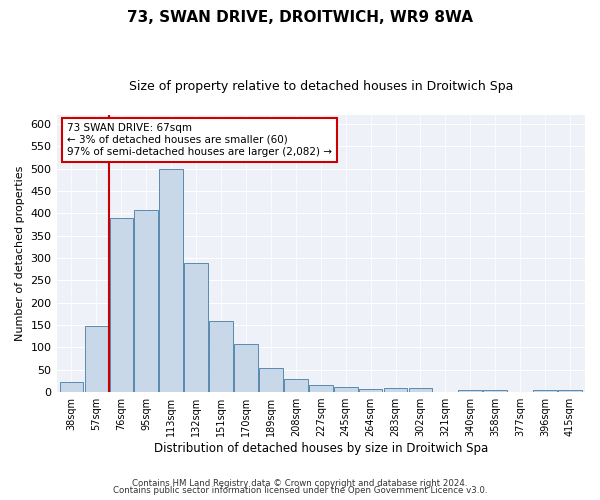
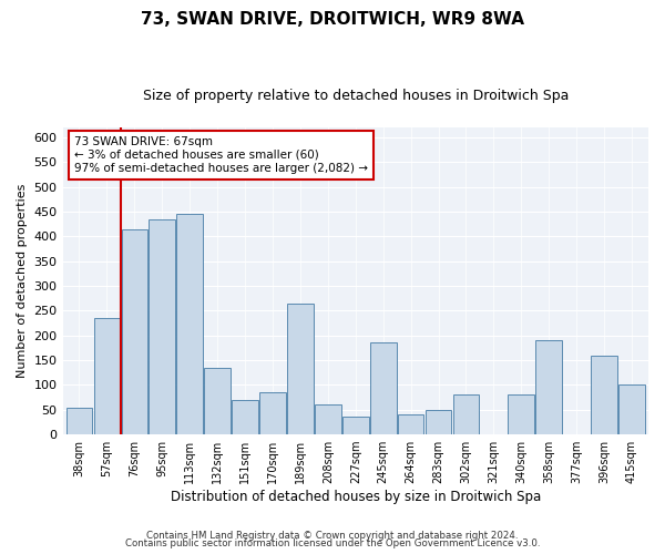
38sqm: 23 -> 55
57sqm: 148 -> 235
76sqm: 390 -> 415
95sqm: 408 -> 435
113sqm: 500 -> 445
132sqm: 288 -> 135
151sqm: 160 -> 70
170sqm: 108 -> 85
189sqm: 53 -> 265
208sqm: 30 -> 60
227sqm: 16 -> 35
245sqm: 12 -> 185
264sqm: 7 -> 40
283sqm: 9 -> 50
302sqm: 10 -> 80
340sqm: 4 -> 80
358sqm: 5 -> 190
396sqm: 4 -> 160
415sqm: 4 -> 100
